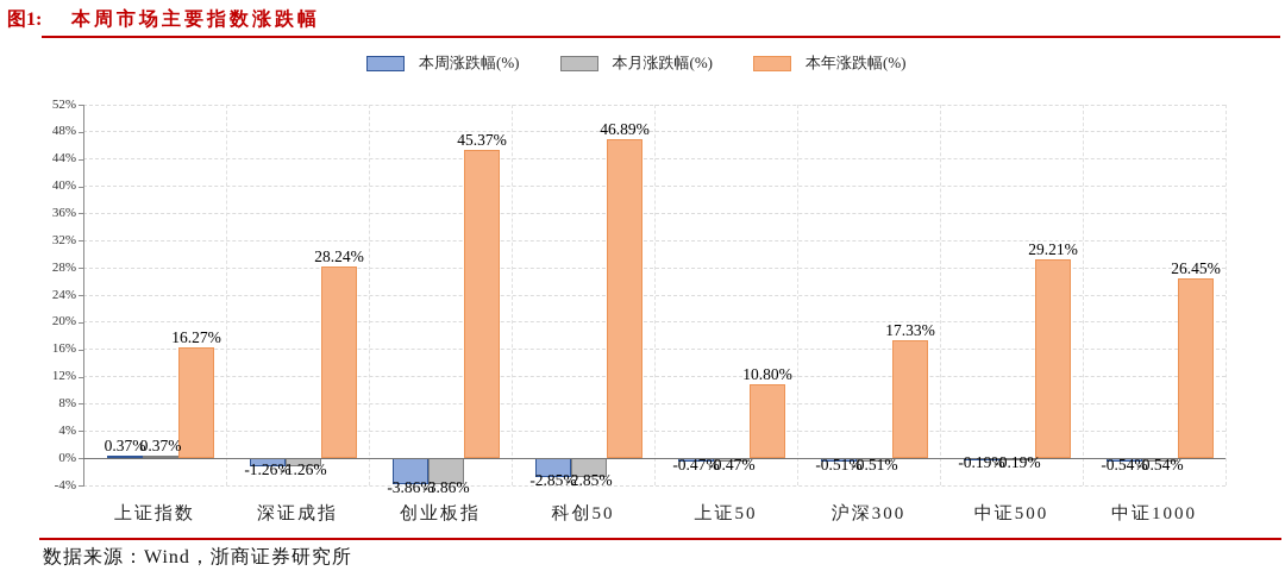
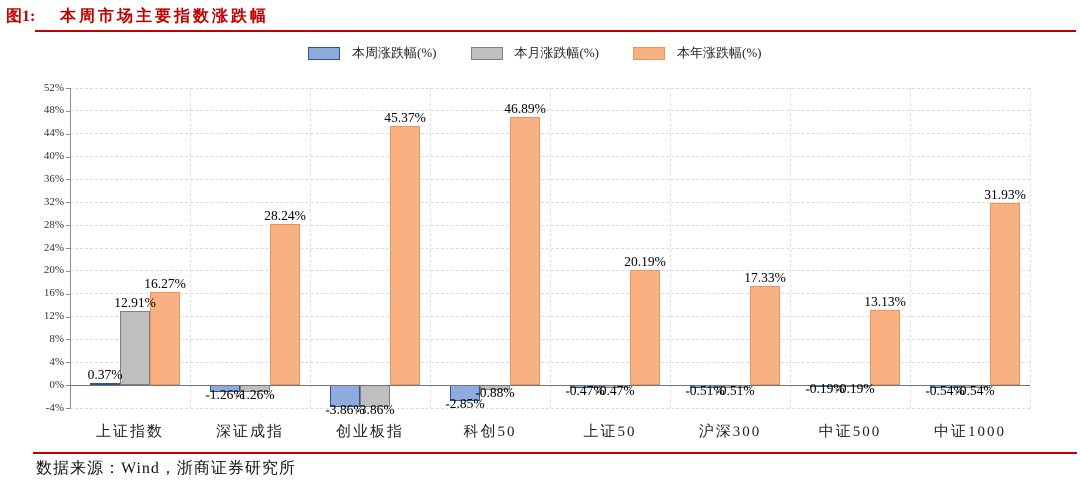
本月涨跌幅(%)/上证指数: 0.37% -> 12.91%
本月涨跌幅(%)/科创50: -2.85% -> -0.88%
本年涨跌幅(%)/上证50: 10.80% -> 20.19%
本年涨跌幅(%)/中证500: 29.21% -> 13.13%
本年涨跌幅(%)/中证1000: 26.45% -> 31.93%
